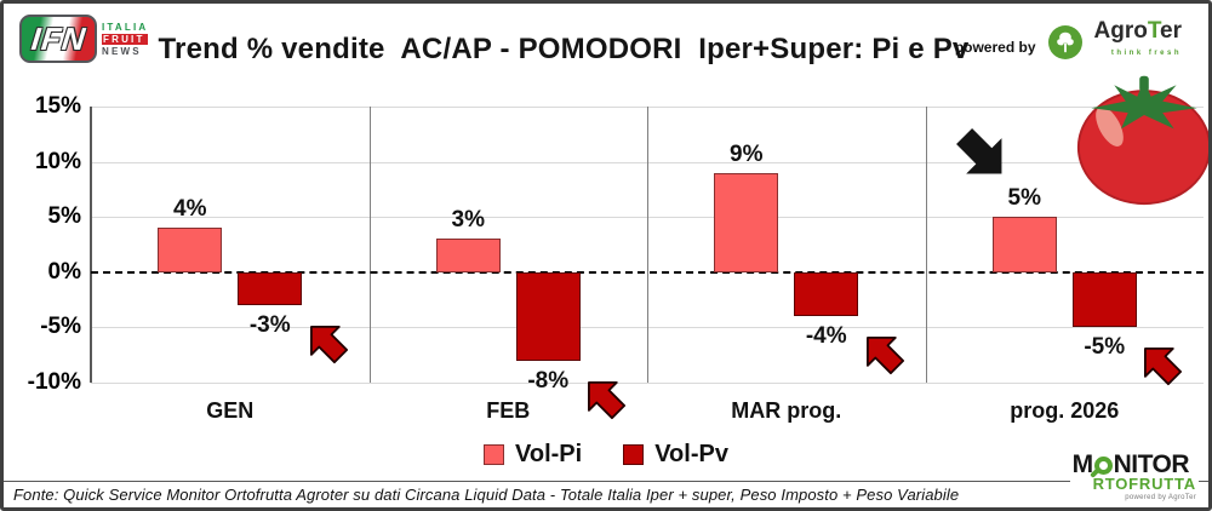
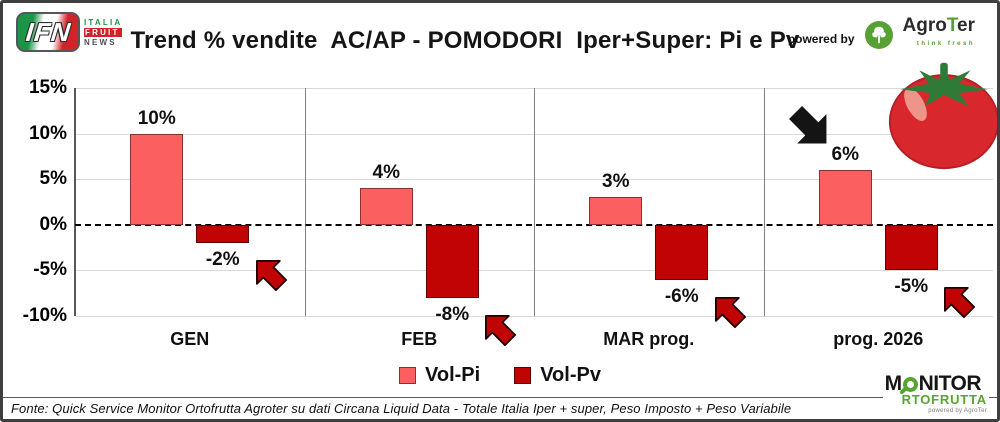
Vol-Pi/GEN: 4% -> 10%
Vol-Pv/GEN: -3% -> -2%
Vol-Pi/FEB: 3% -> 4%
Vol-Pi/MAR prog.: 9% -> 3%
Vol-Pv/MAR prog.: -4% -> -6%
Vol-Pi/prog. 2026: 5% -> 6%
